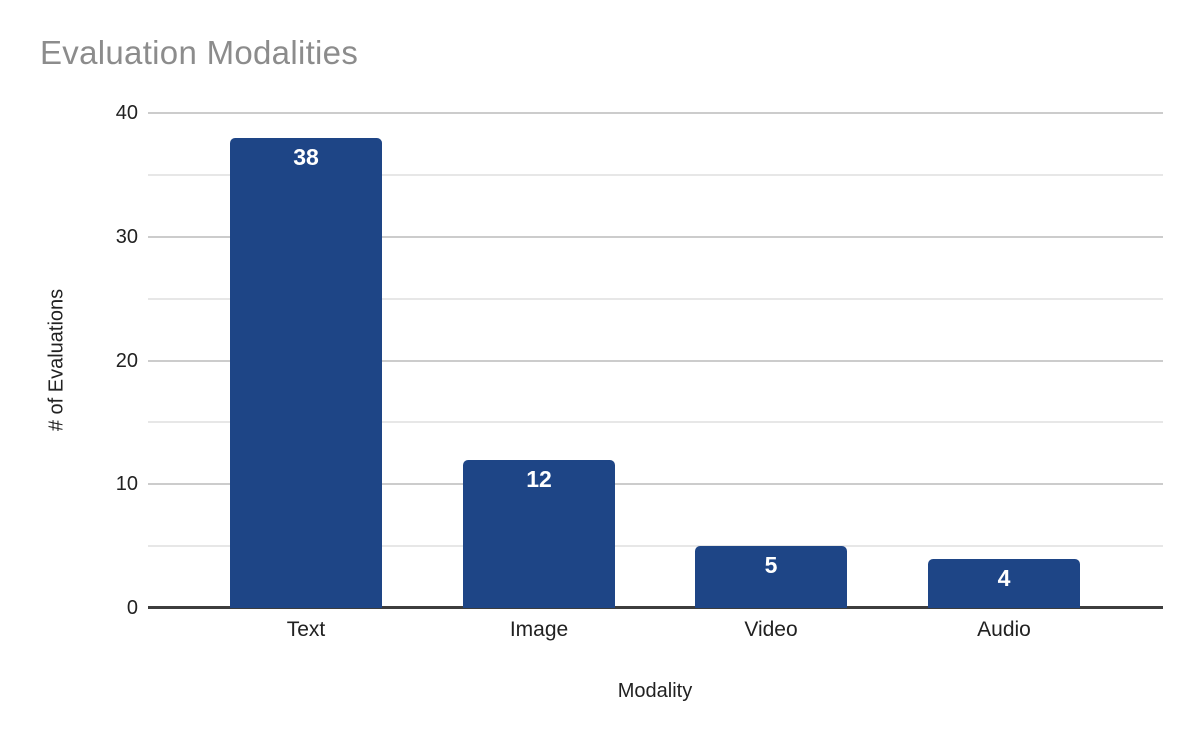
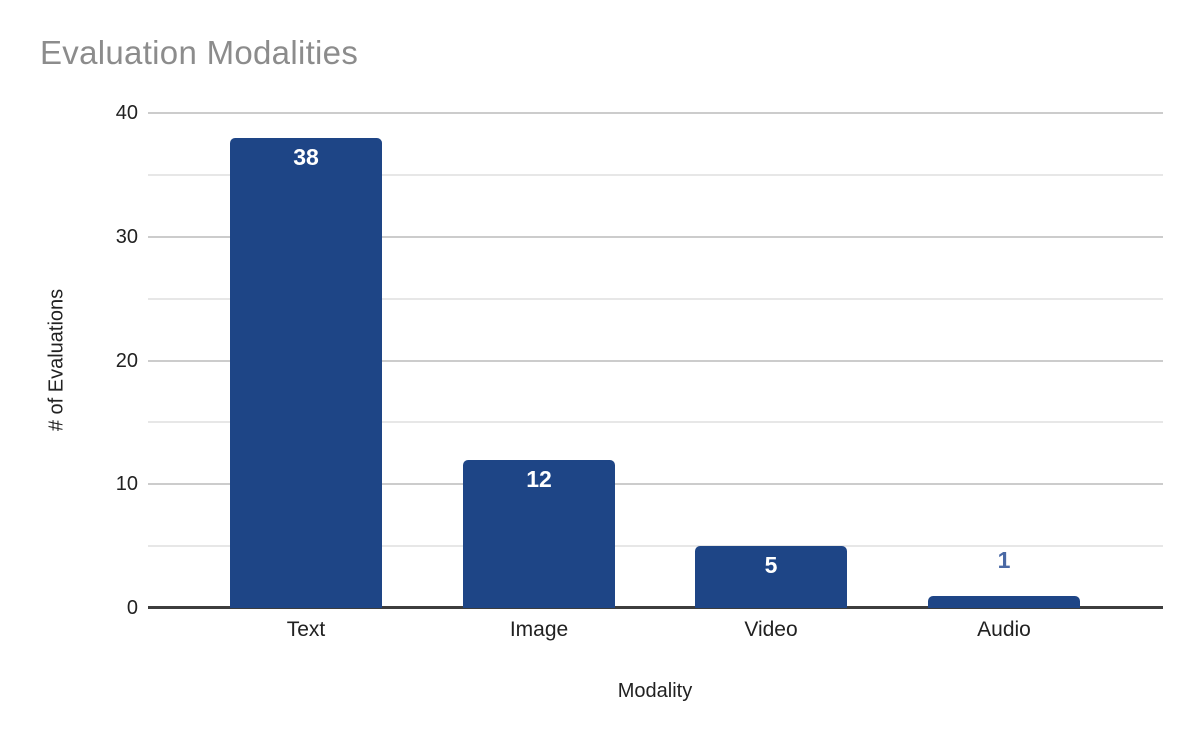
Audio: 4 -> 1
